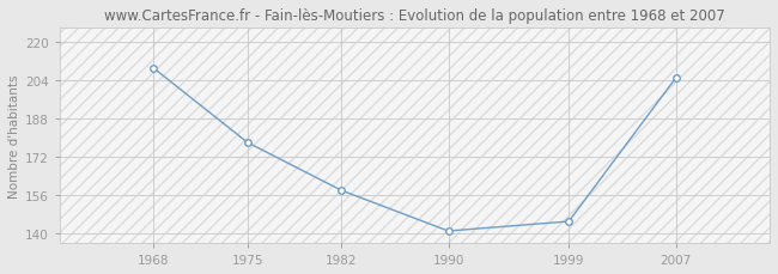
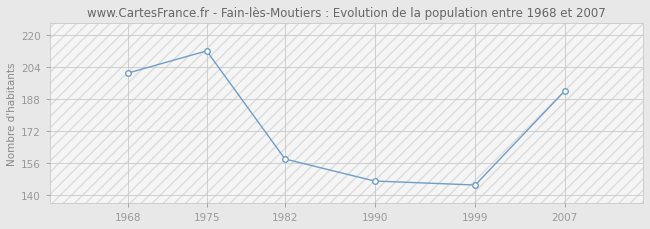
1968: 209 -> 201
1975: 178 -> 212
1990: 141 -> 147
2007: 205 -> 192
